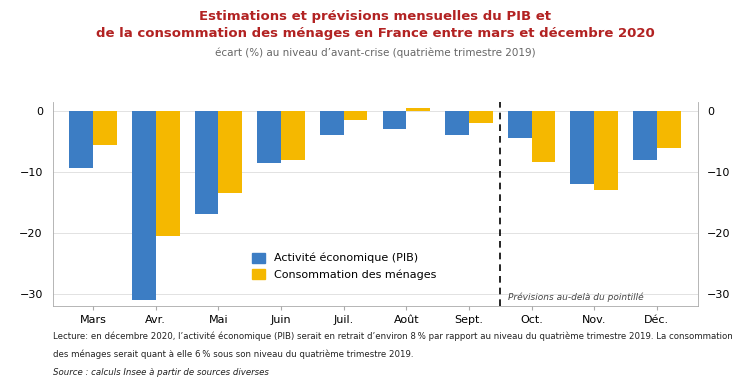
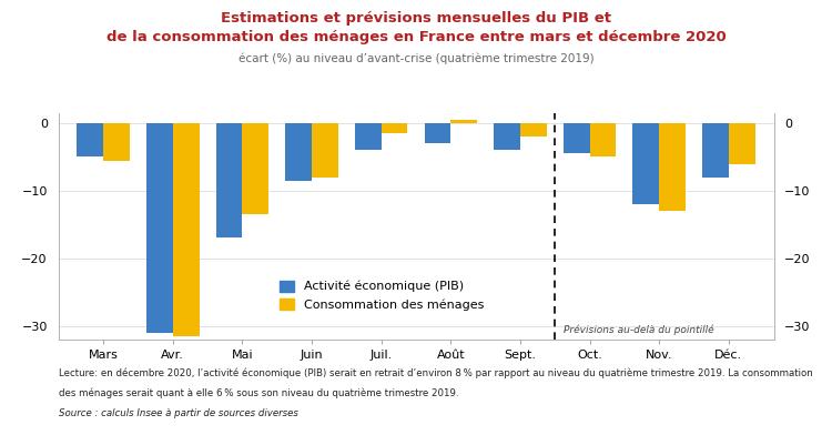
Activité économique (PIB)/Mars: -9.4 -> -5.0
Consommation des ménages/Avr.: -20.6 -> -31.5
Consommation des ménages/Oct.: -8.4 -> -5.0
